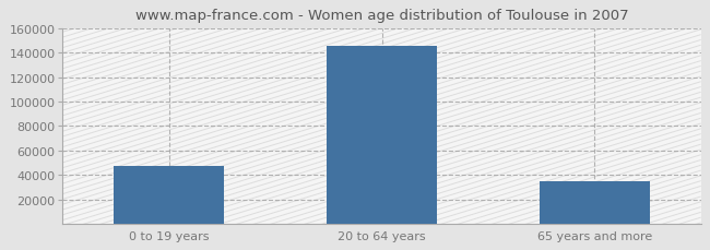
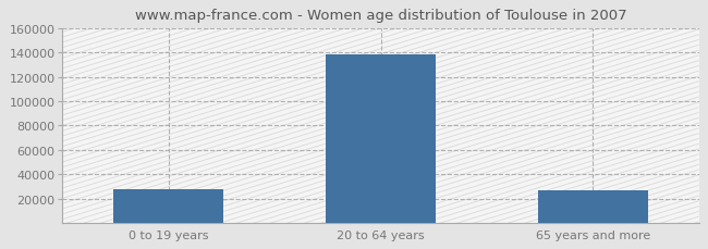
0 to 19 years: 47000 -> 28000
20 to 64 years: 145000 -> 138000
65 years and more: 35000 -> 27000
